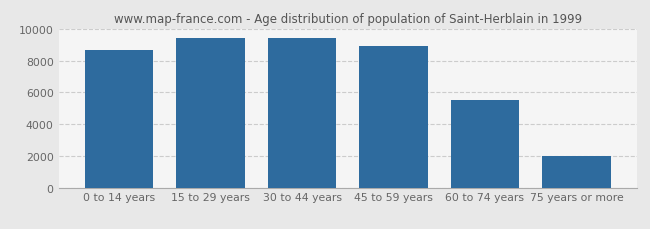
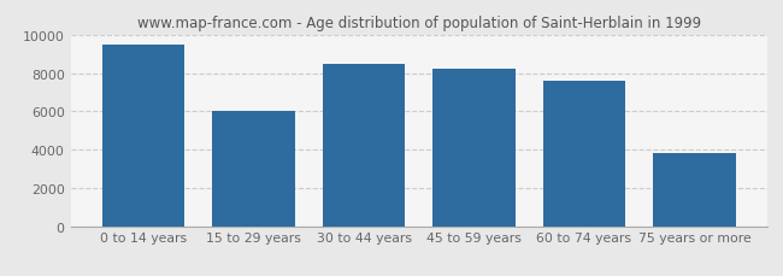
0 to 14 years: 8700 -> 9500
15 to 29 years: 9400 -> 6000
30 to 44 years: 9400 -> 8500
45 to 59 years: 8900 -> 8200
60 to 74 years: 5600 -> 7600
75 years or more: 2000 -> 3800
